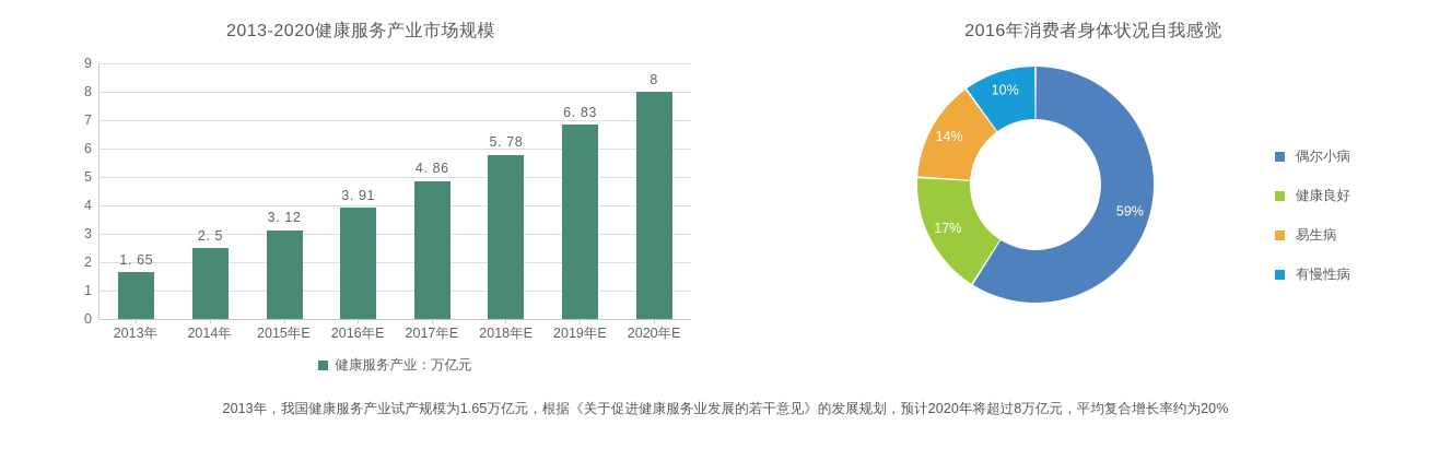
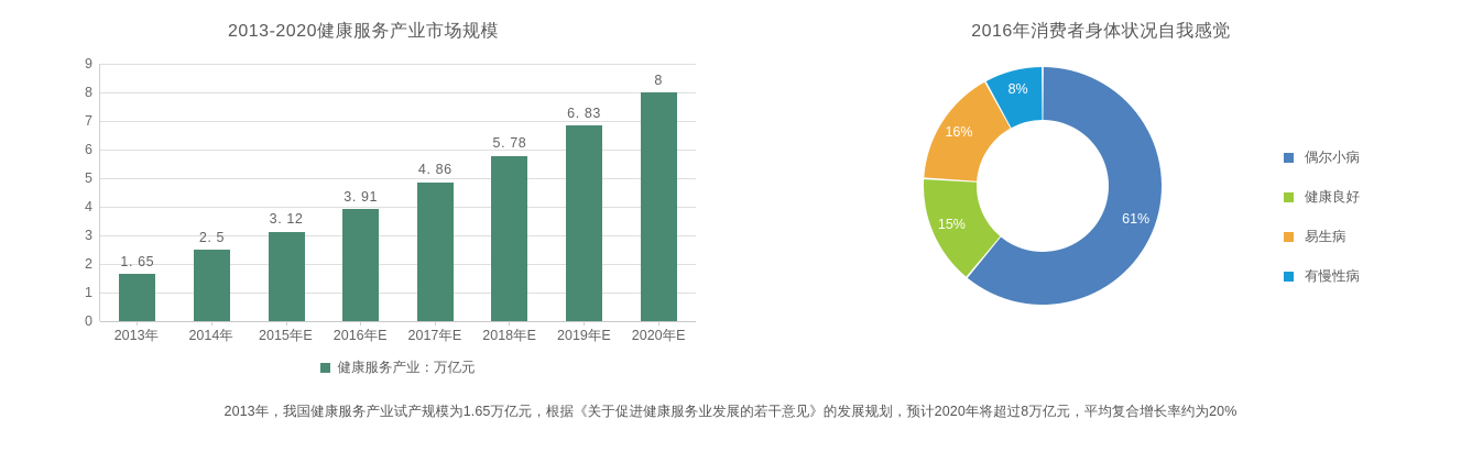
2016年消费者身体状况自我感觉/偶尔小病: 59% -> 61%
2016年消费者身体状况自我感觉/健康良好: 17% -> 15%
2016年消费者身体状况自我感觉/易生病: 14% -> 16%
2016年消费者身体状况自我感觉/有慢性病: 10% -> 8%
